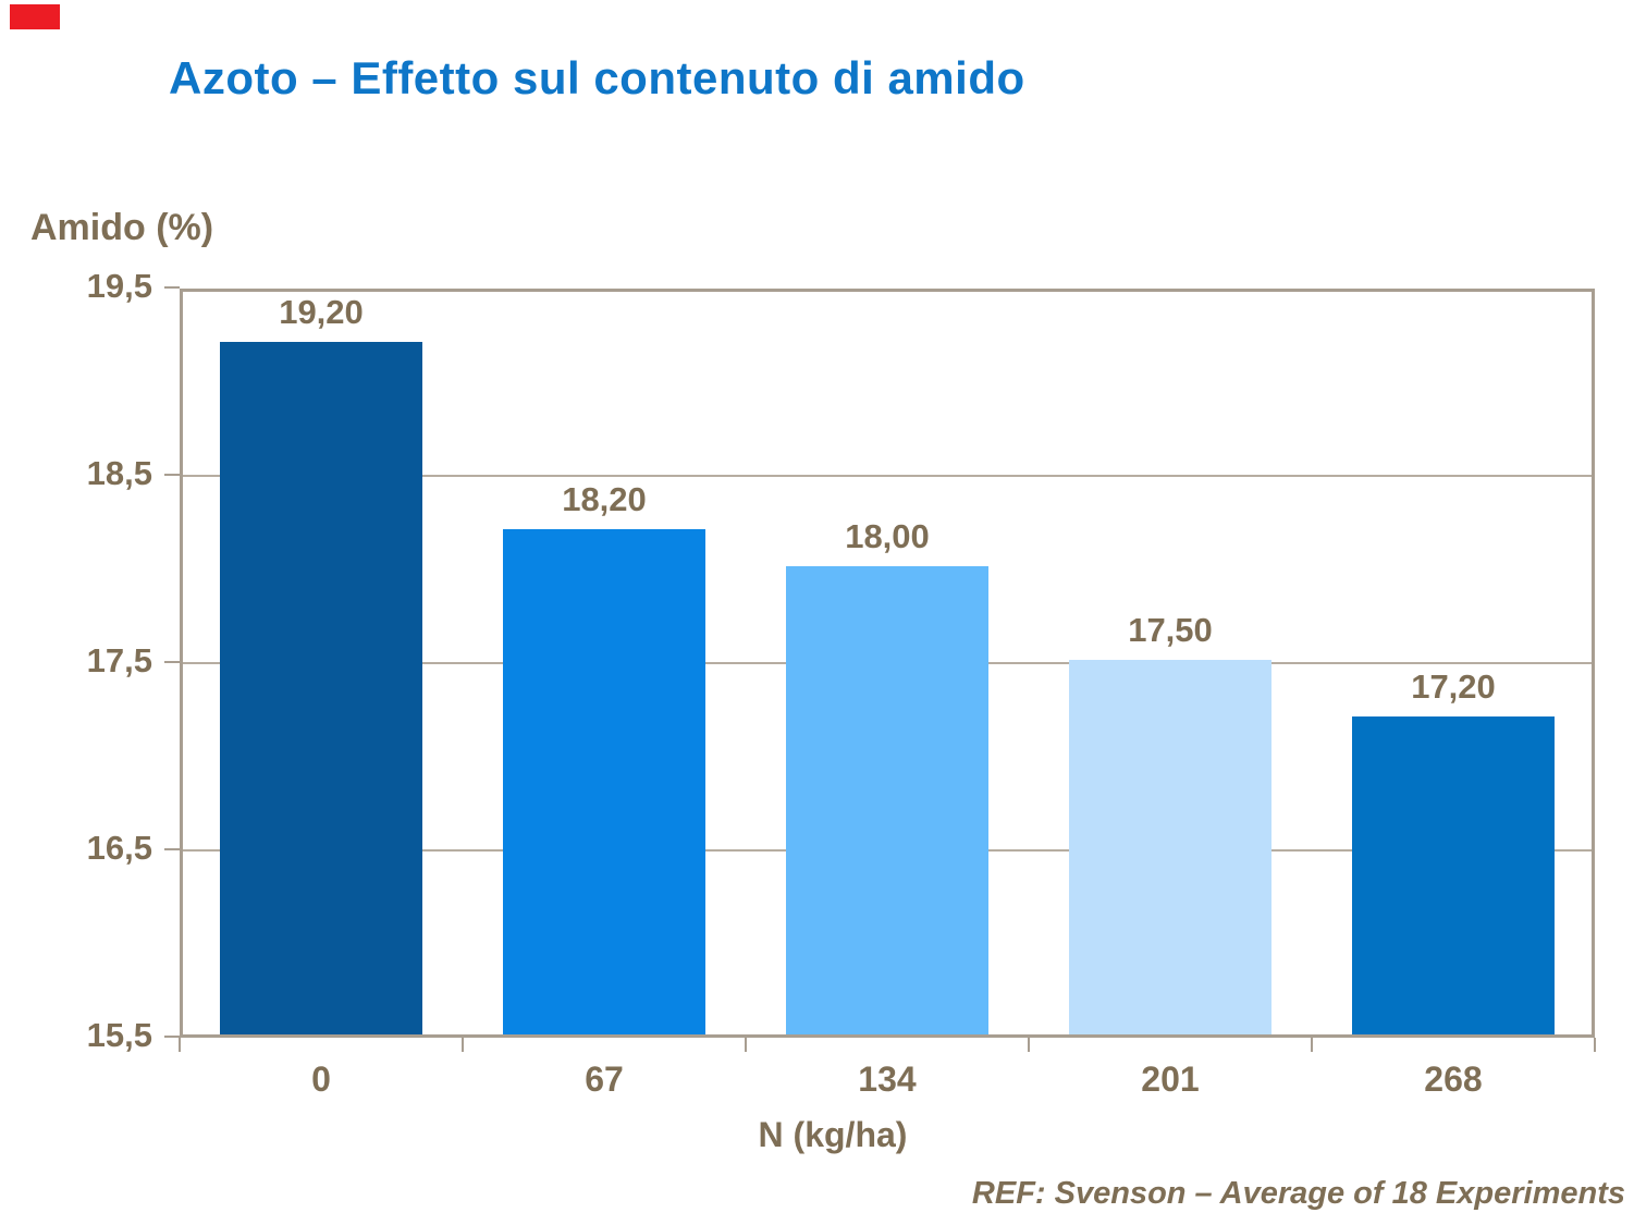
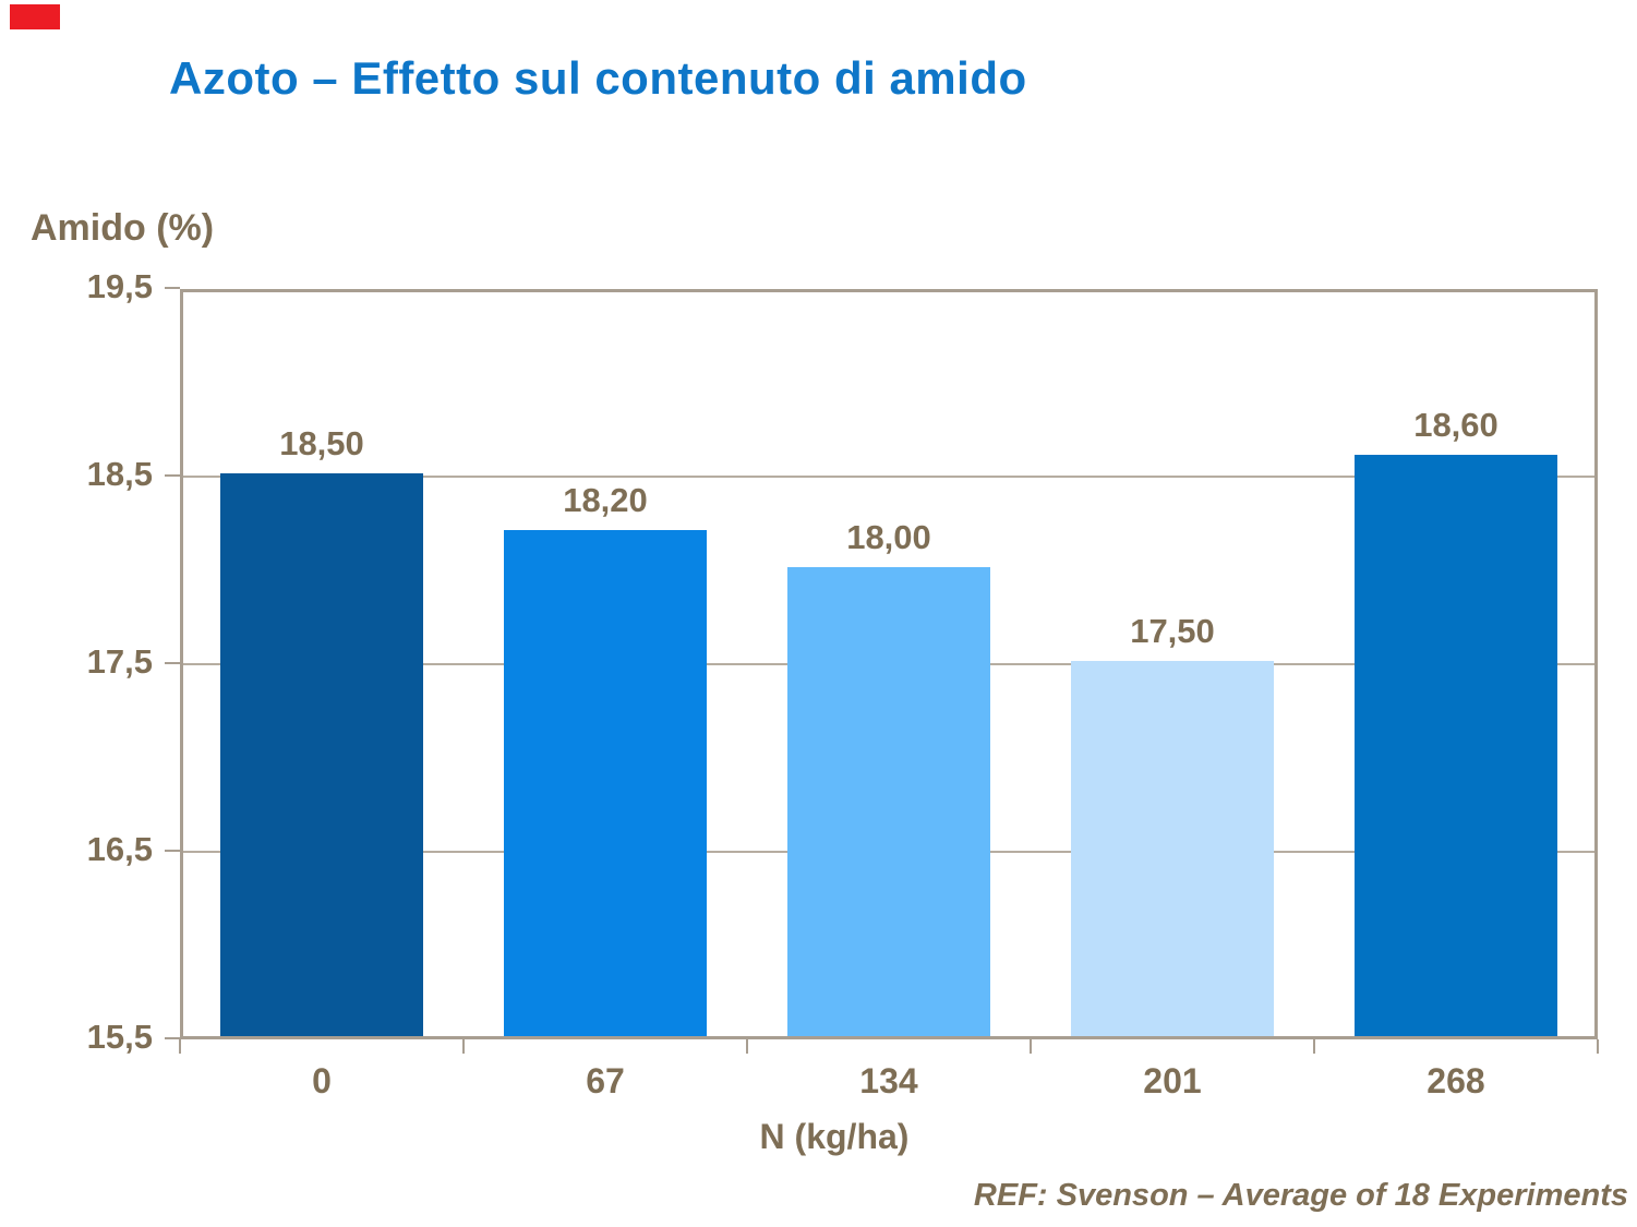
0: 19,20 -> 18,50
268: 17,20 -> 18,60
